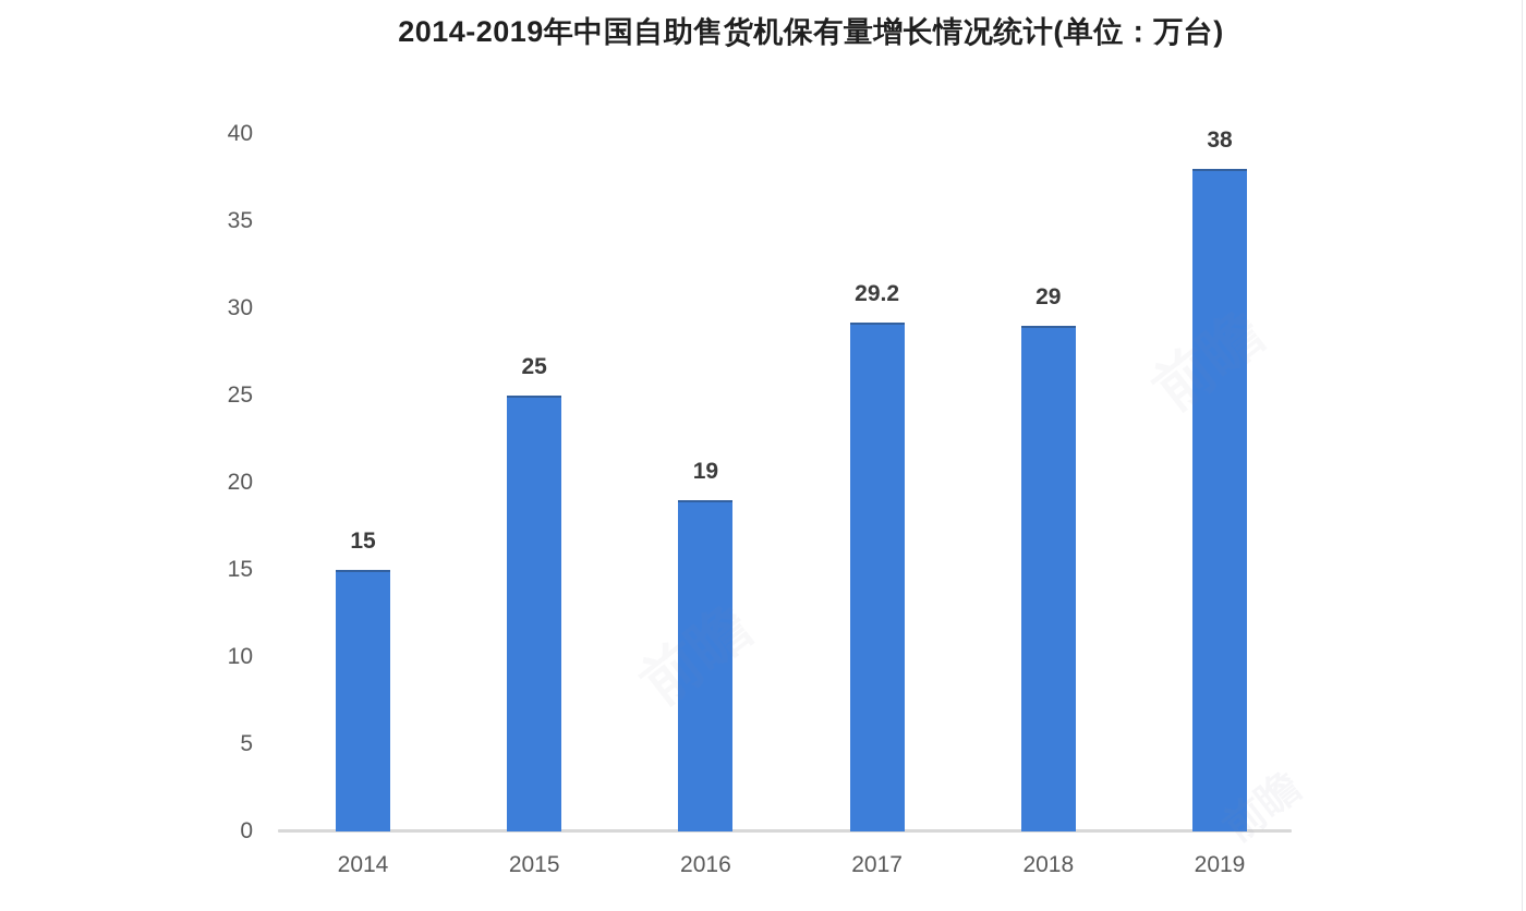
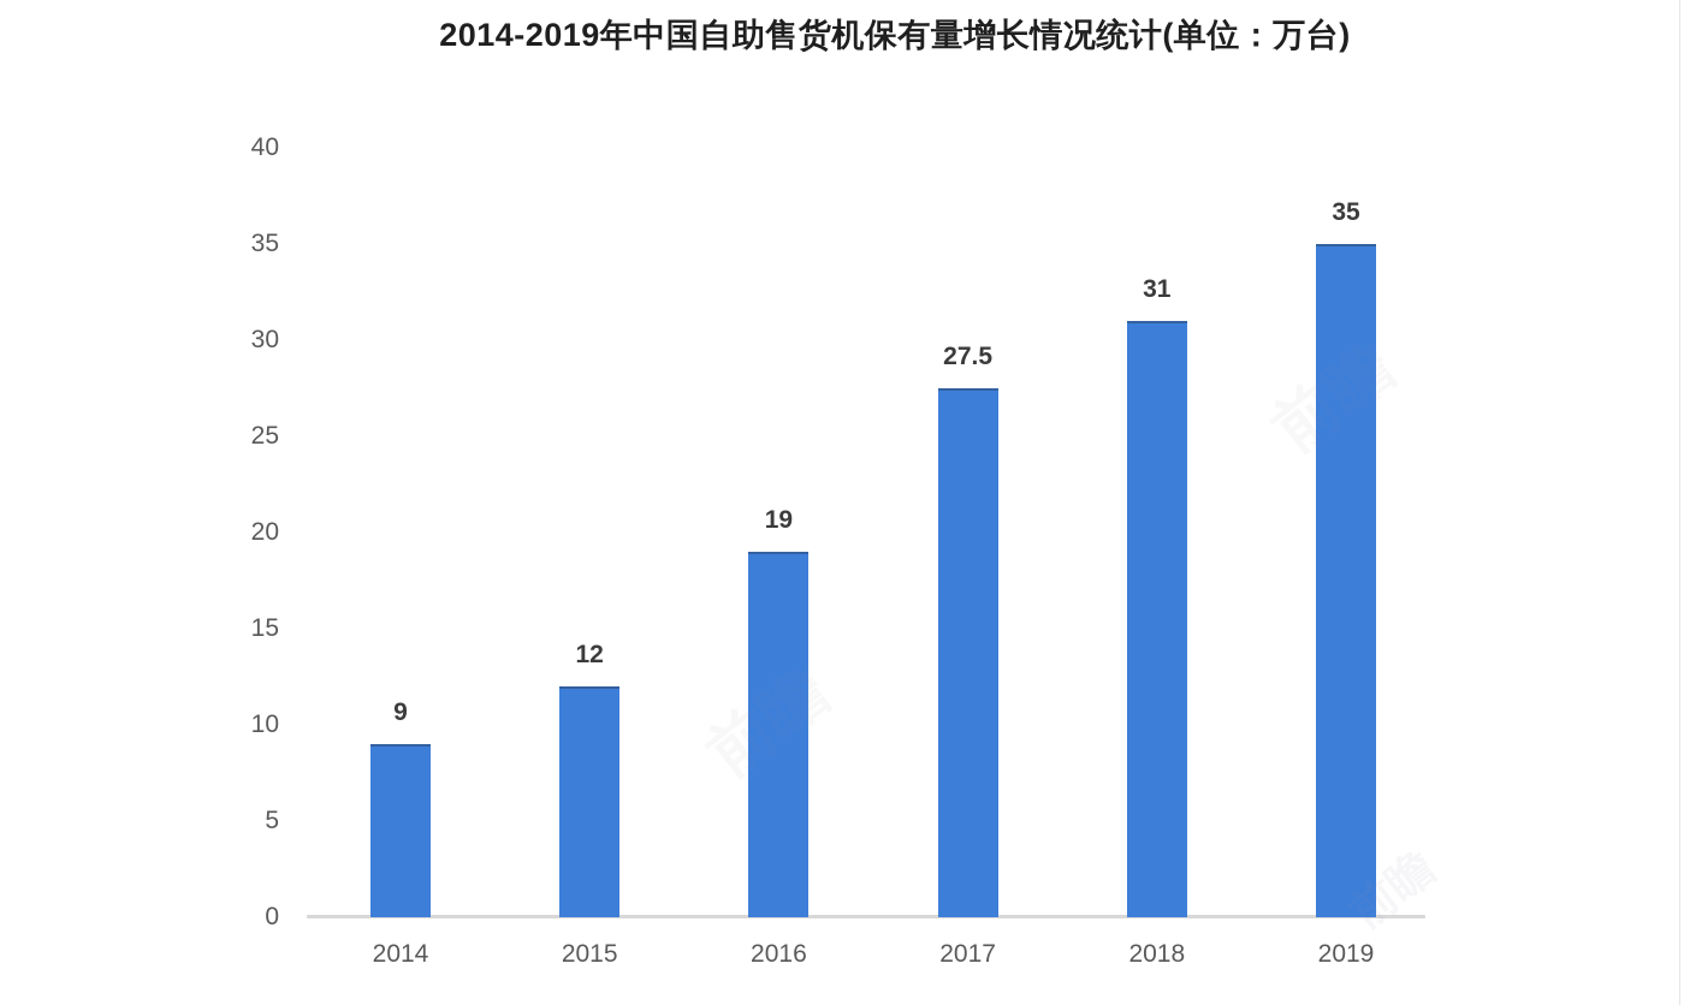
2014: 15 -> 9
2015: 25 -> 12
2017: 29.2 -> 27.5
2018: 29 -> 31
2019: 38 -> 35
